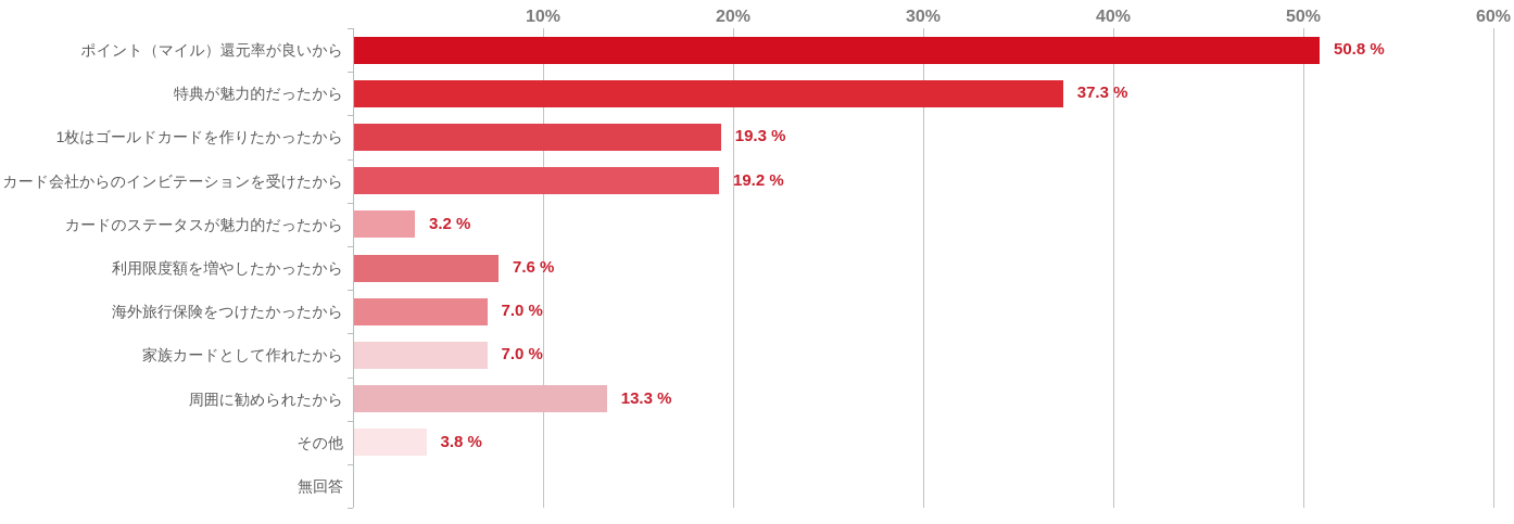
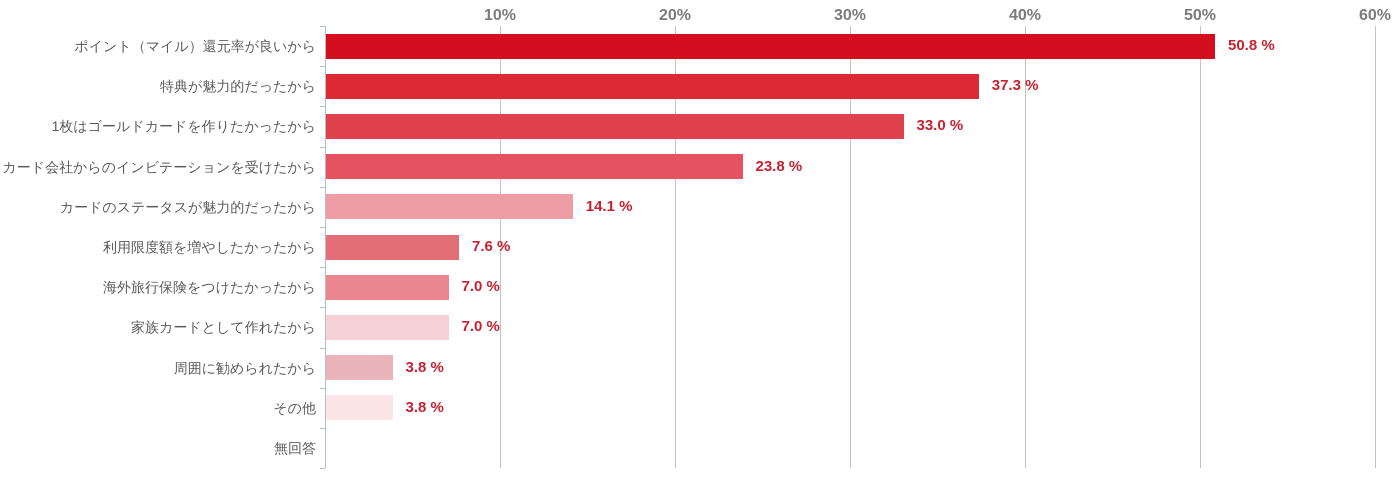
1枚はゴールドカードを作りたかったから: 19.3 -> 33.0
カード会社からのインビテーションを受けたから: 19.2 -> 23.8
カードのステータスが魅力的だったから: 3.2 -> 14.1
周囲に勧められたから: 13.3 -> 3.8
